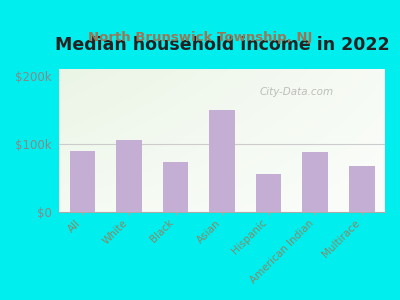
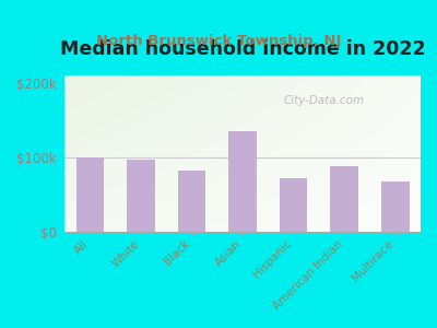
All: $90k -> $100k
White: $106k -> $98k
Black: $74k -> $83k
Asian: $150k -> $135k
Hispanic: $56k -> $72k
